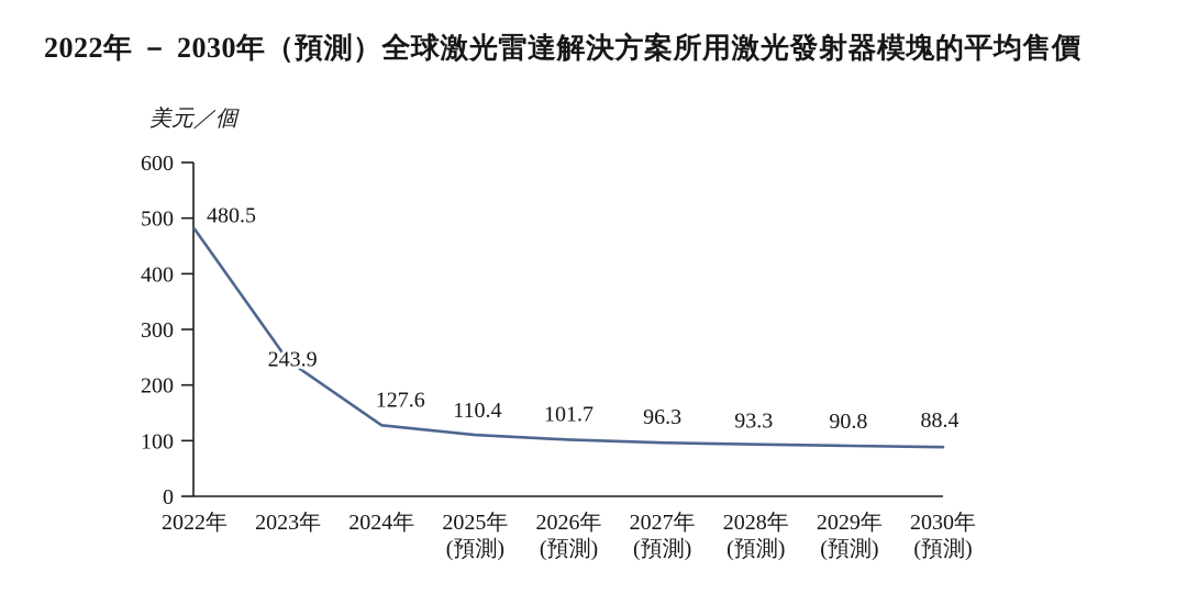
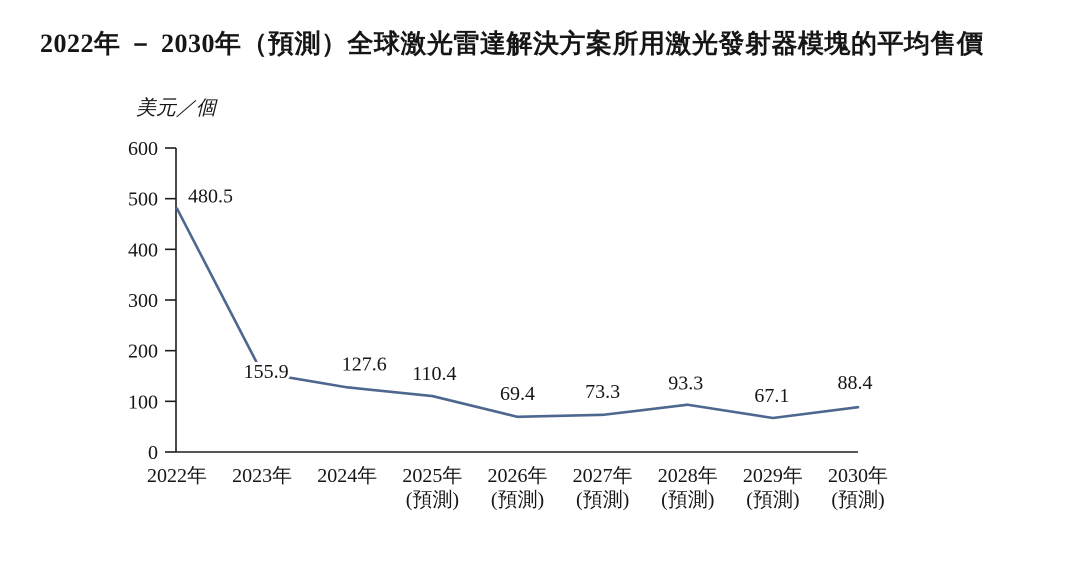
2023年: 243.9 -> 155.9
2026年: 101.7 -> 69.4
2027年: 96.3 -> 73.3
2029年: 90.8 -> 67.1
